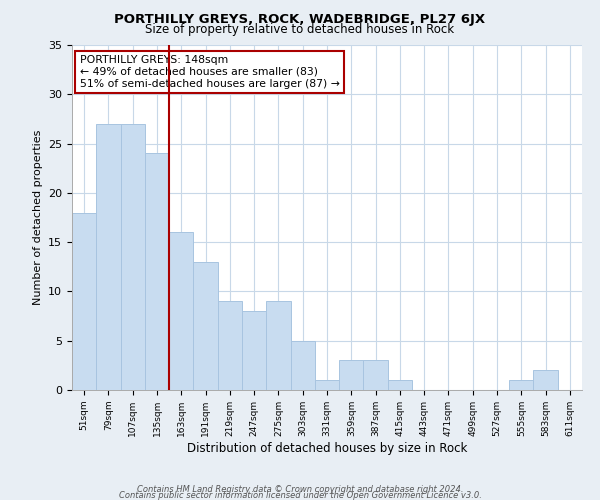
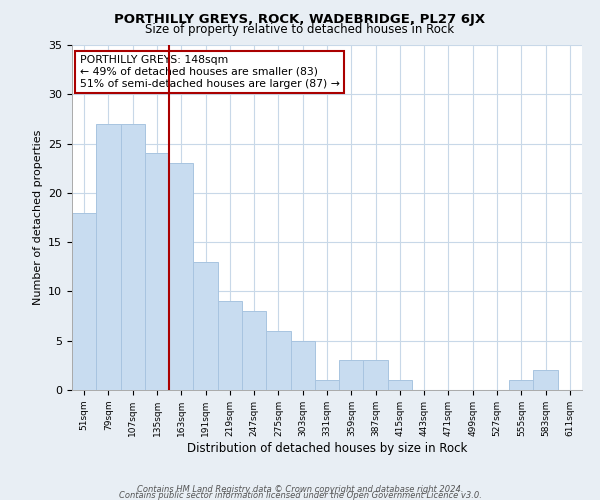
163sqm: 16 -> 23
275sqm: 9 -> 6
